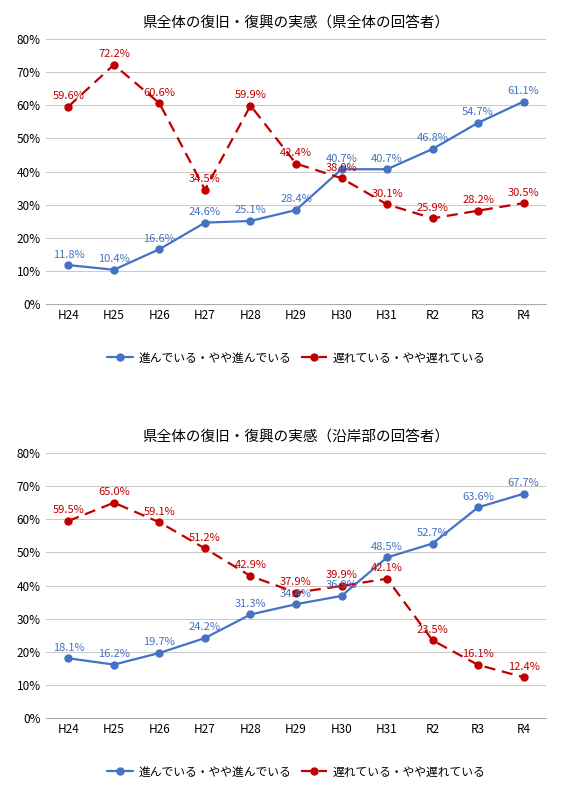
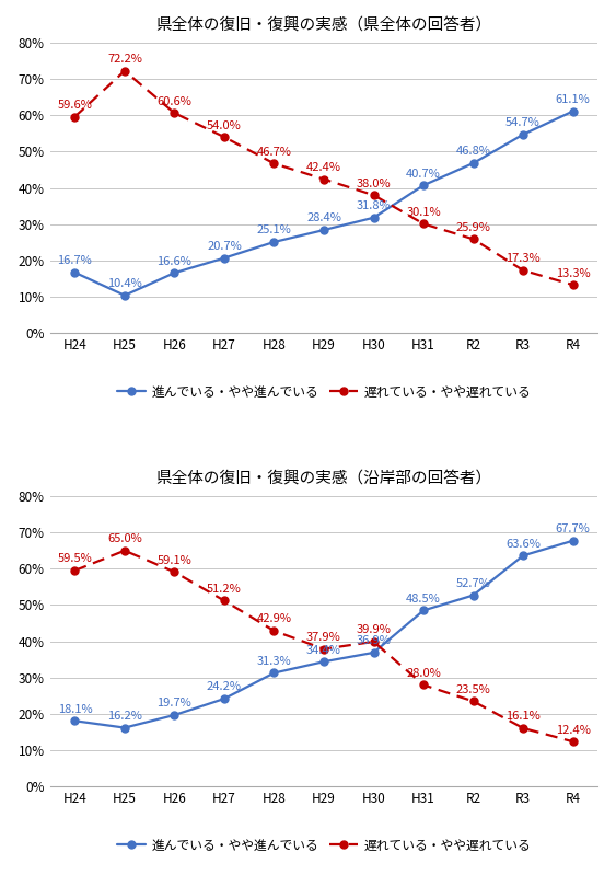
県全体の復旧・復興の実感（県全体の回答者）/進んでいる・やや進んでいる/H24: 11.8% -> 16.7%
県全体の復旧・復興の実感（県全体の回答者）/進んでいる・やや進んでいる/H27: 24.6% -> 20.7%
県全体の復旧・復興の実感（県全体の回答者）/遅れている・やや遅れている/H27: 34.5% -> 54.0%
県全体の復旧・復興の実感（県全体の回答者）/遅れている・やや遅れている/H28: 59.9% -> 46.7%
県全体の復旧・復興の実感（県全体の回答者）/進んでいる・やや進んでいる/H30: 40.7% -> 31.8%
県全体の復旧・復興の実感（県全体の回答者）/遅れている・やや遅れている/R3: 28.2% -> 17.3%
県全体の復旧・復興の実感（県全体の回答者）/遅れている・やや遅れている/R4: 30.5% -> 13.3%
県全体の復旧・復興の実感（沿岸部の回答者）/遅れている・やや遅れている/H31: 42.1% -> 28.0%
